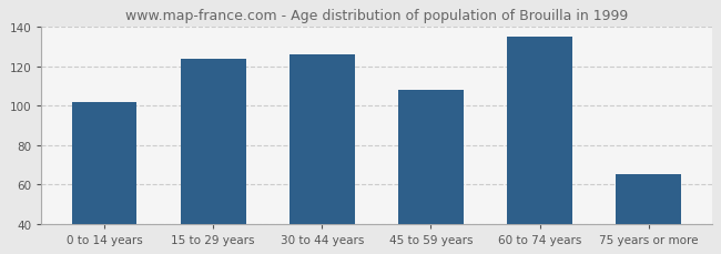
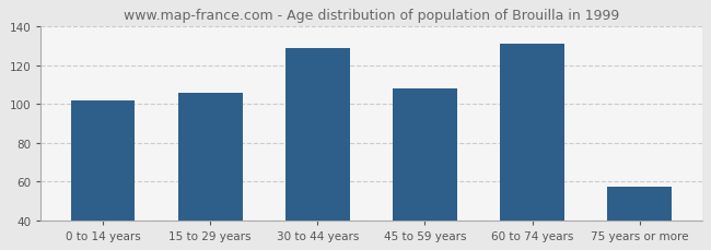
15 to 29 years: 124 -> 106
30 to 44 years: 126 -> 129
60 to 74 years: 135 -> 131
75 years or more: 65 -> 57
